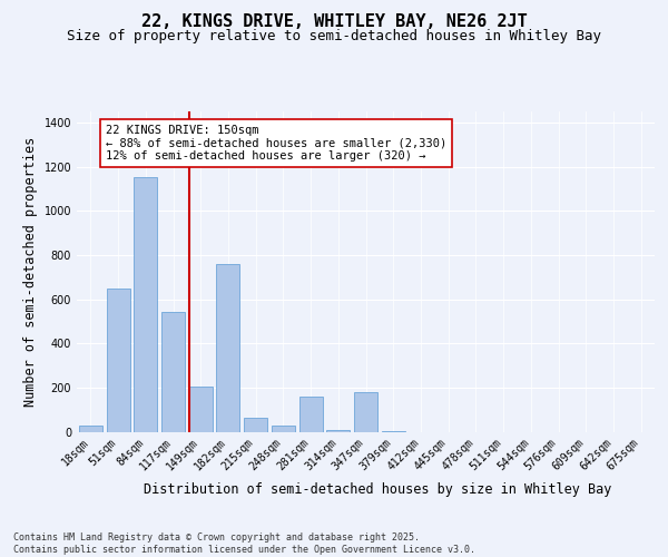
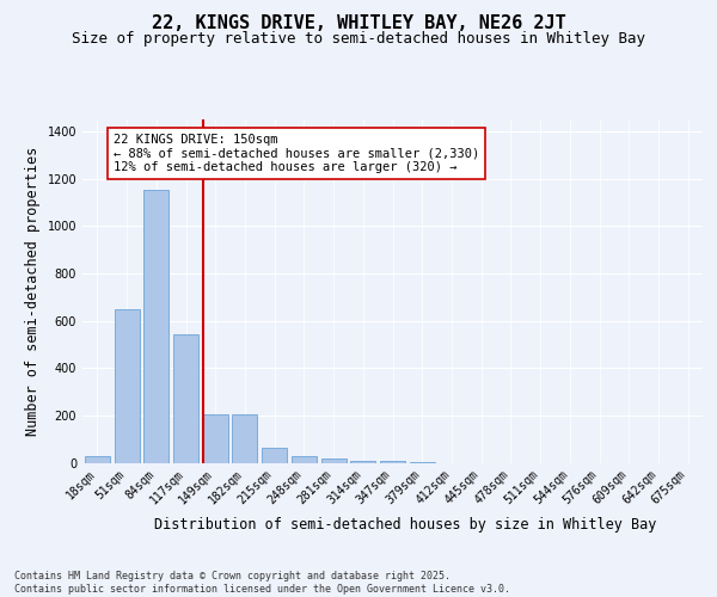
182sqm: 760 -> 200
281sqm: 160 -> 20
347sqm: 180 -> 10
